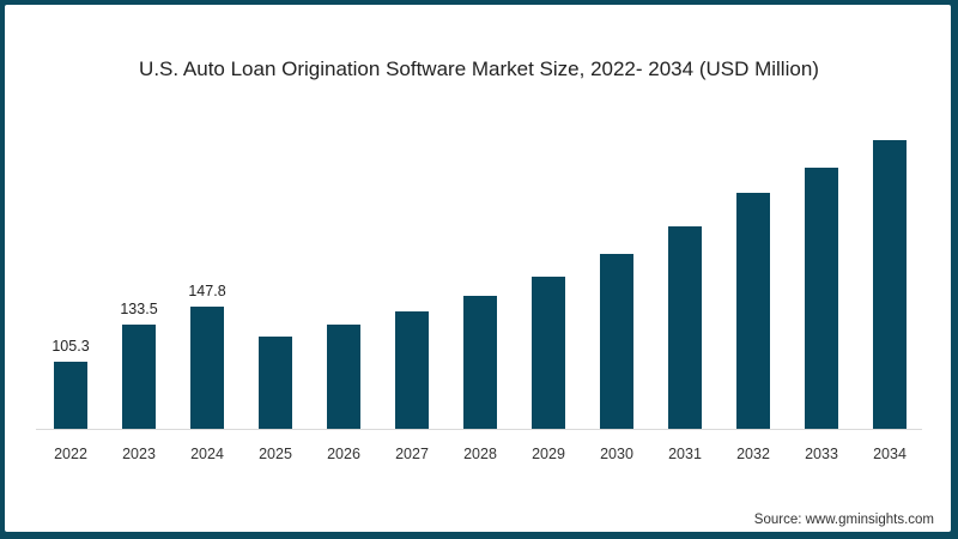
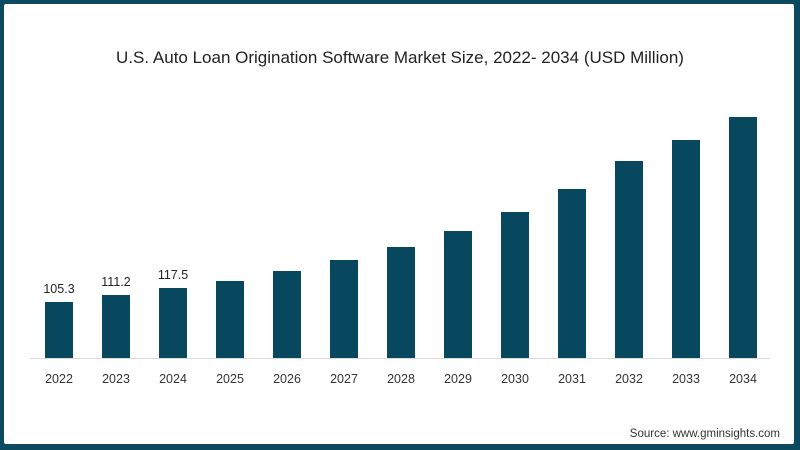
2023: 133.5 -> 111.2
2024: 147.8 -> 117.5
